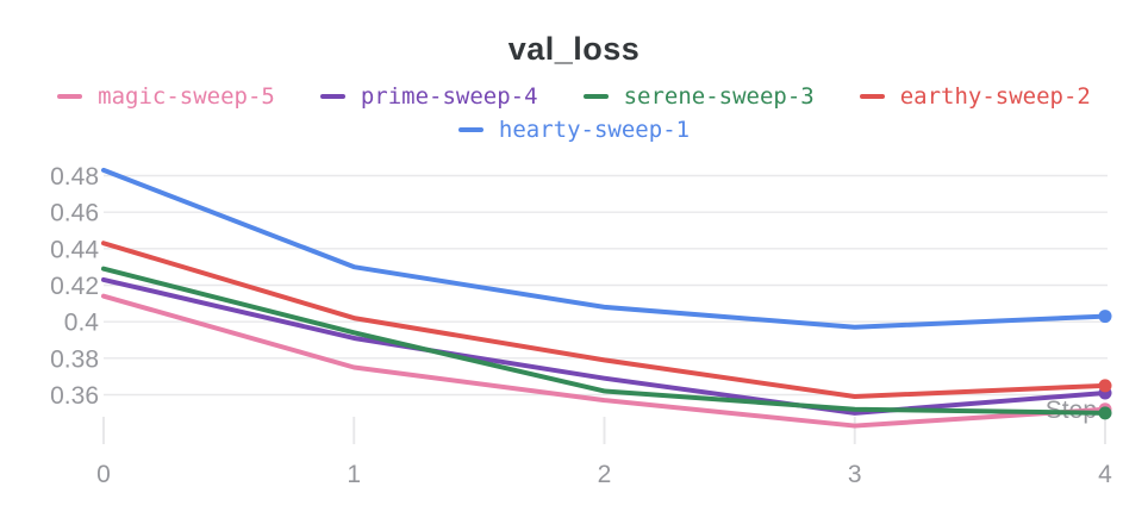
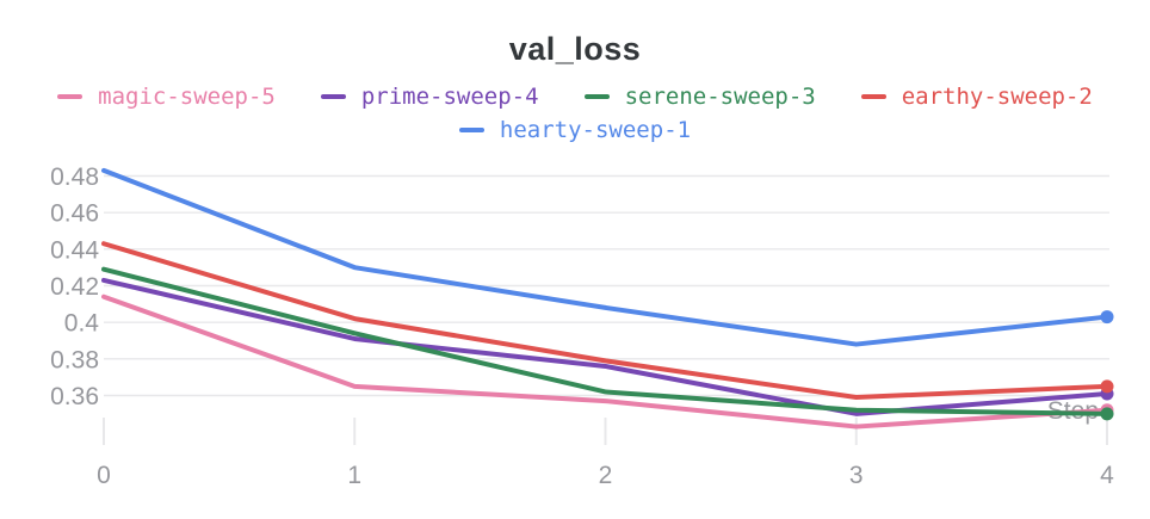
magic-sweep-5/1: 0.375 -> 0.365
prime-sweep-4/2: 0.369 -> 0.376
hearty-sweep-1/3: 0.397 -> 0.388
